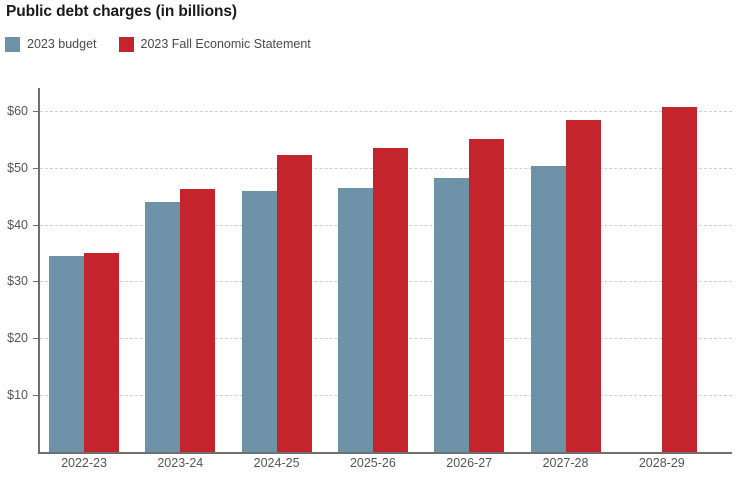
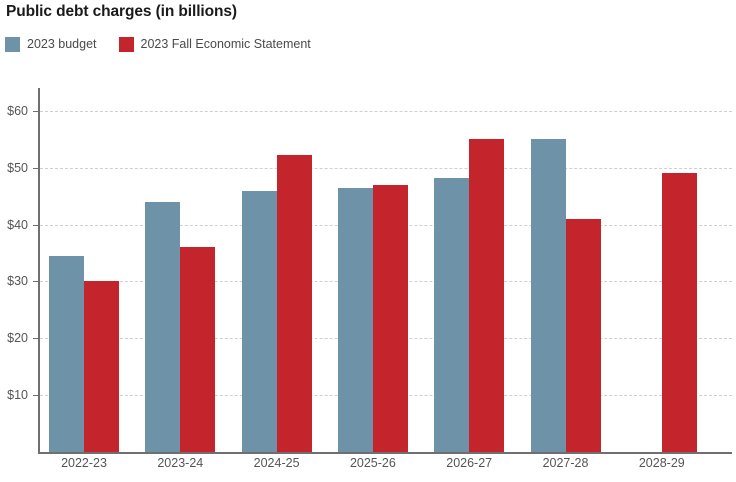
2023 Fall Economic Statement/2022-23: $35 -> $30
2023 Fall Economic Statement/2023-24: $46 -> $36
2023 Fall Economic Statement/2025-26: $53 -> $47
2023 budget/2027-28: $50 -> $55
2023 Fall Economic Statement/2027-28: $58 -> $41
2023 Fall Economic Statement/2028-29: $61 -> $49
